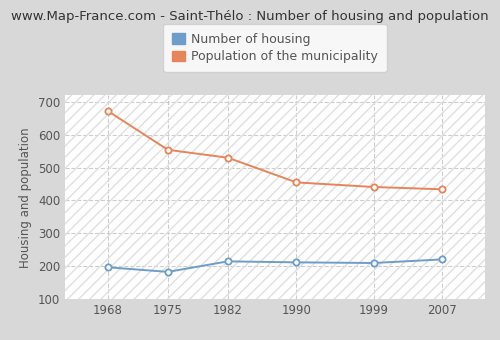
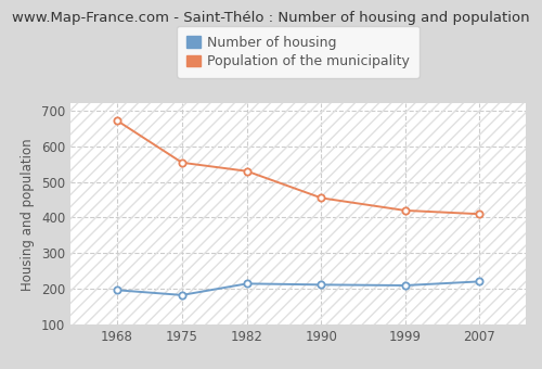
Population of the municipality/1999: 441 -> 420
Population of the municipality/2007: 434 -> 410
